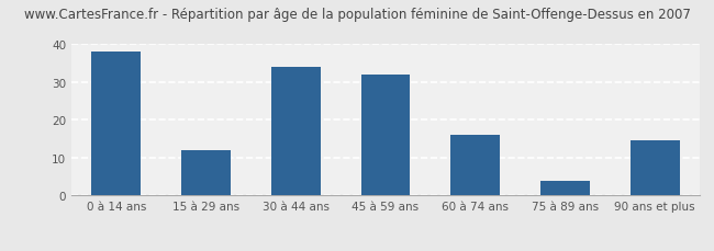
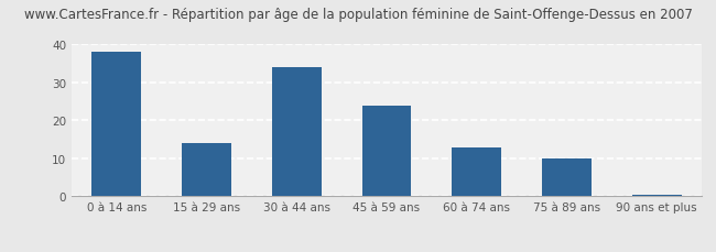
15 à 29 ans: 12.0 -> 14.0
45 à 59 ans: 32.0 -> 24.0
60 à 74 ans: 16.0 -> 13.0
75 à 89 ans: 4.0 -> 10.0
90 ans et plus: 14.5 -> 0.5
